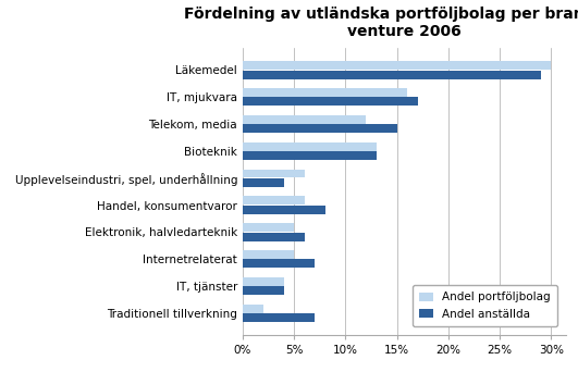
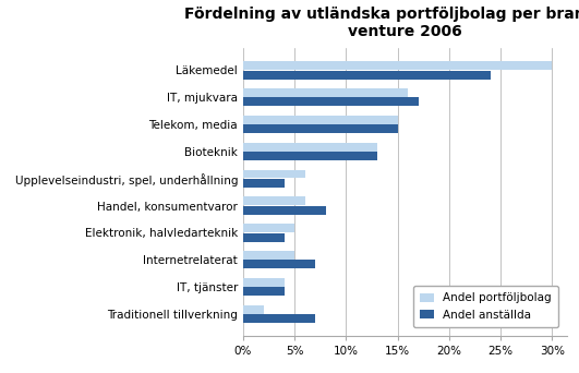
Andel anställda/Läkemedel: 29% -> 24%
Andel portföljbolag/Telekom, media: 12% -> 15%
Andel anställda/Elektronik, halvledarteknik: 6% -> 4%
